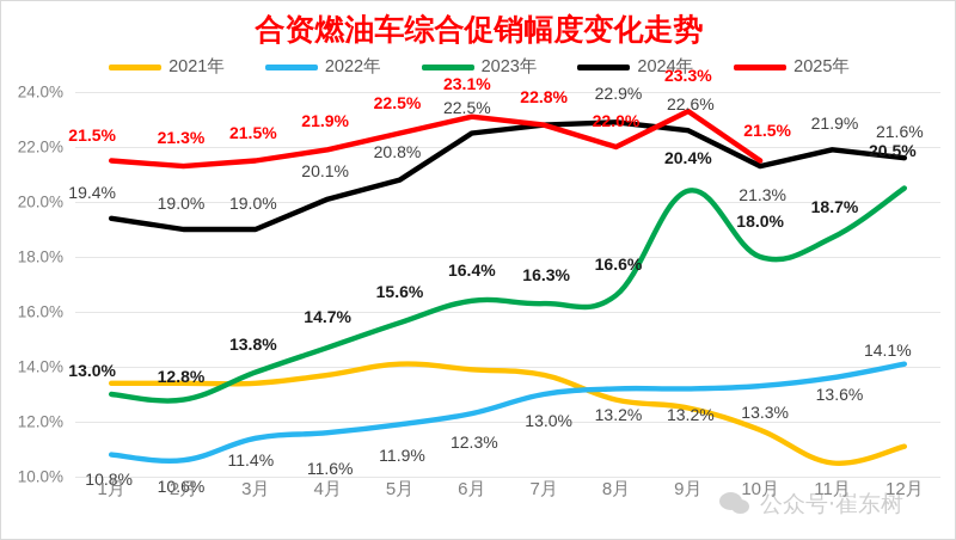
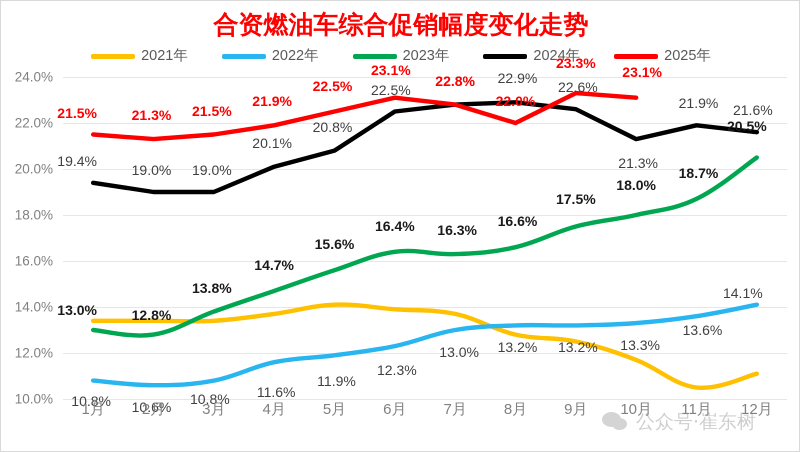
2022年/3月: 11.4% -> 10.8%
2023年/9月: 20.4% -> 17.5%
2025年/10月: 21.5% -> 23.1%
